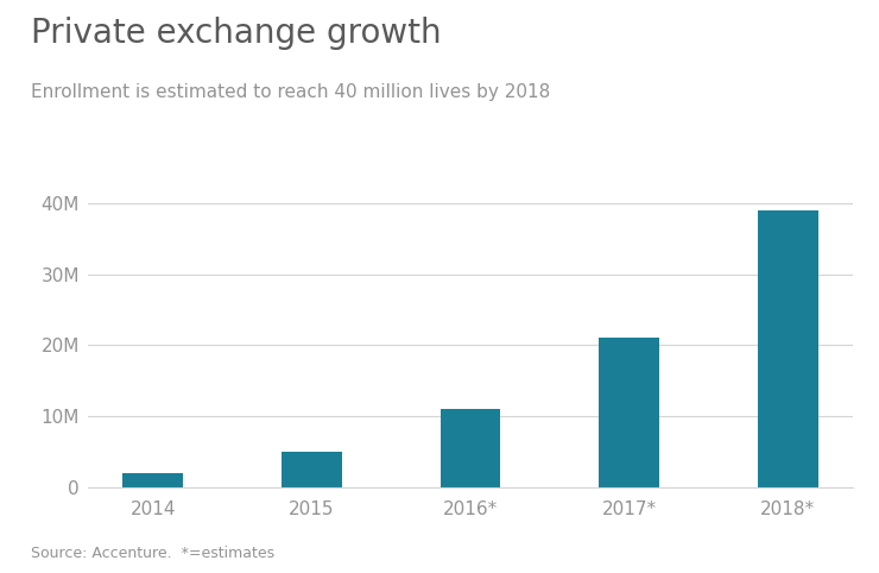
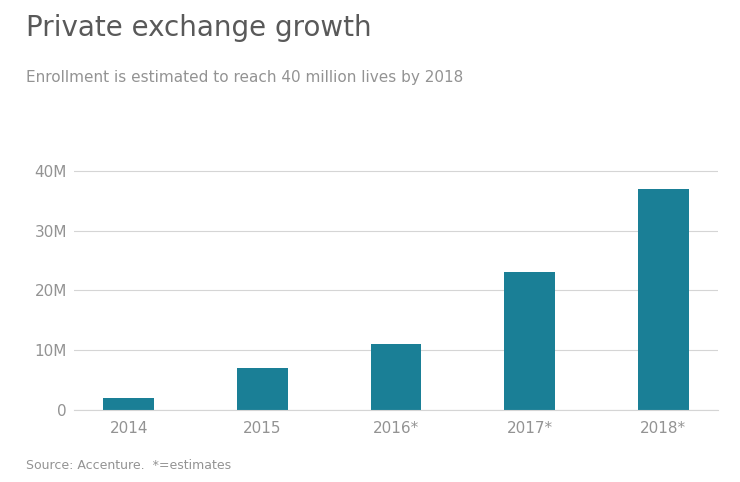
2015: 5M -> 7M
2017*: 21M -> 23M
2018*: 39M -> 37M
